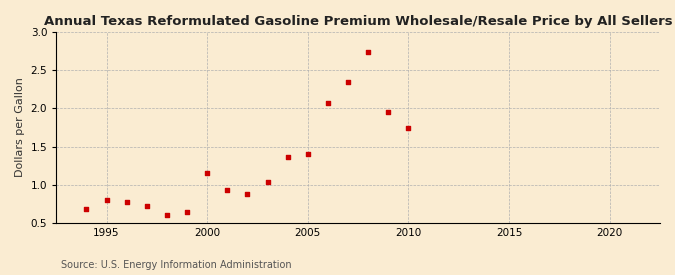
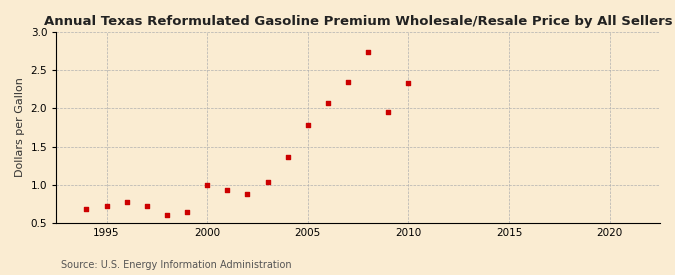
1995: 0.80 -> 0.72
2000: 1.16 -> 1.00
2005: 1.40 -> 1.78
2010: 1.74 -> 2.33
